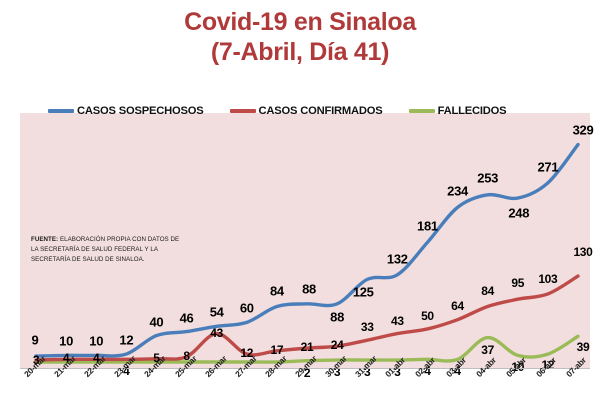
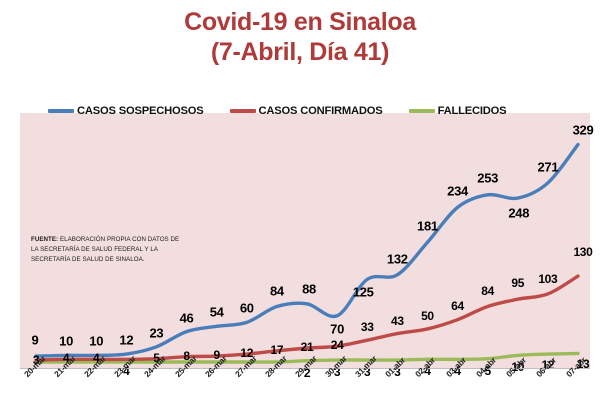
CASOS SOSPECHOSOS/24-mar: 40 -> 23
CASOS CONFIRMADOS/26-mar: 43 -> 9
CASOS SOSPECHOSOS/30-mar: 88 -> 70
FALLECIDOS/04-abr: 37 -> 5
FALLECIDOS/07-abr: 39 -> 13
